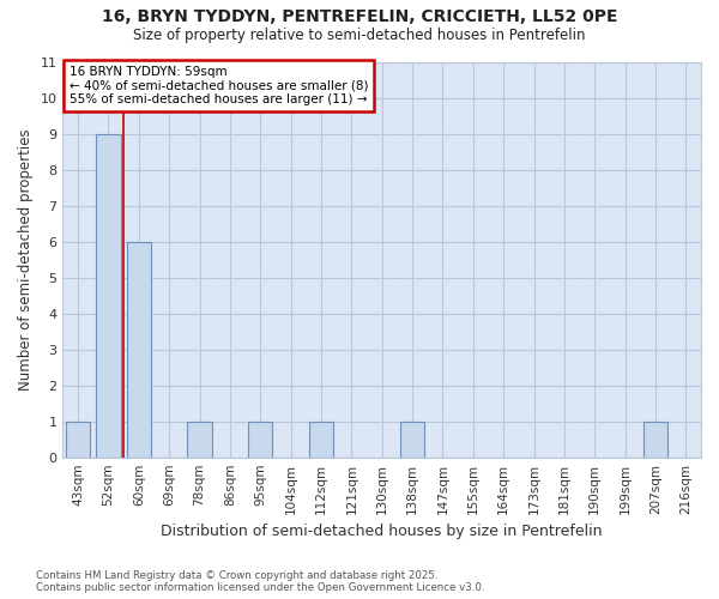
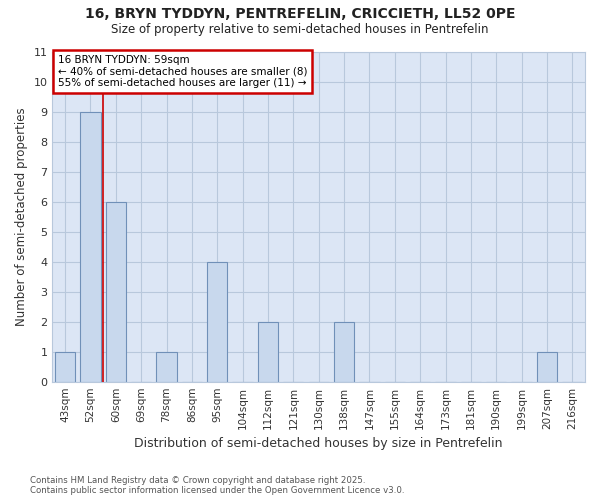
95sqm: 1 -> 4
112sqm: 1 -> 2
138sqm: 1 -> 2
